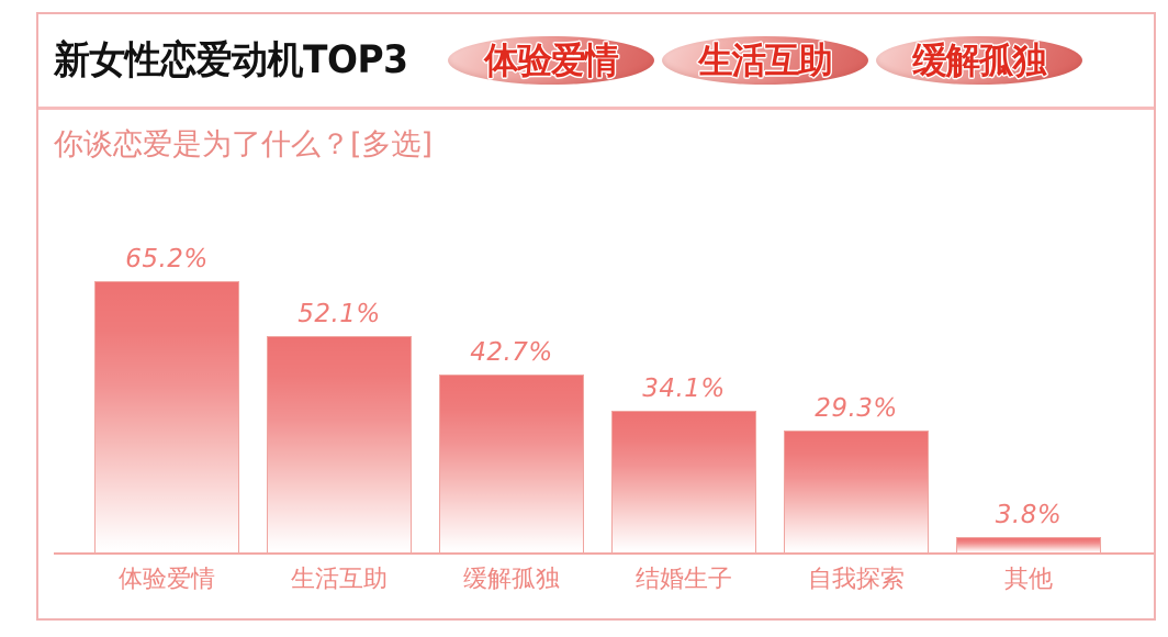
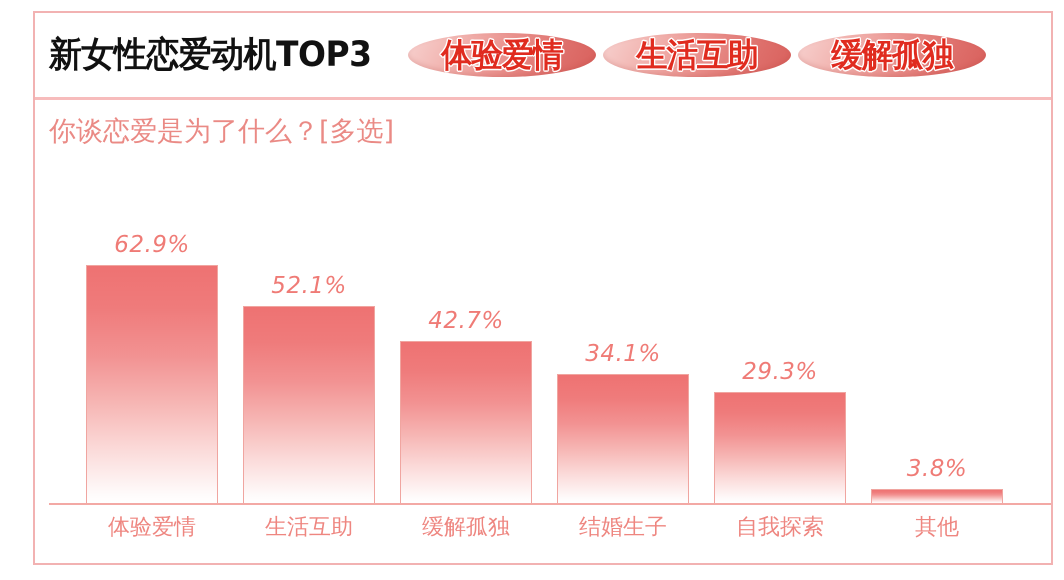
体验爱情: 65.2% -> 62.9%
